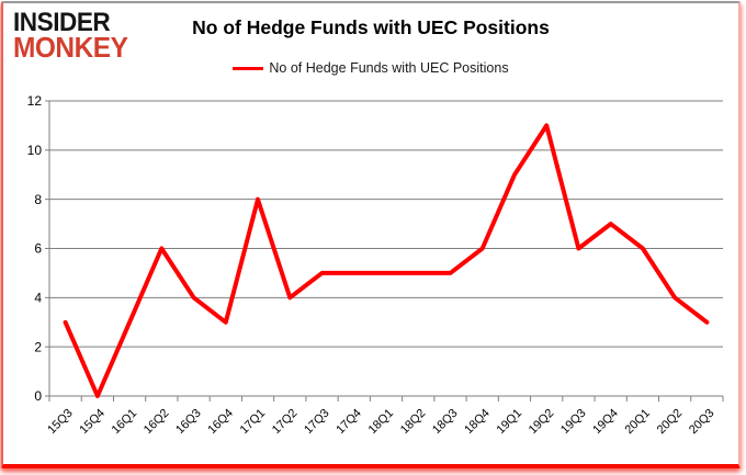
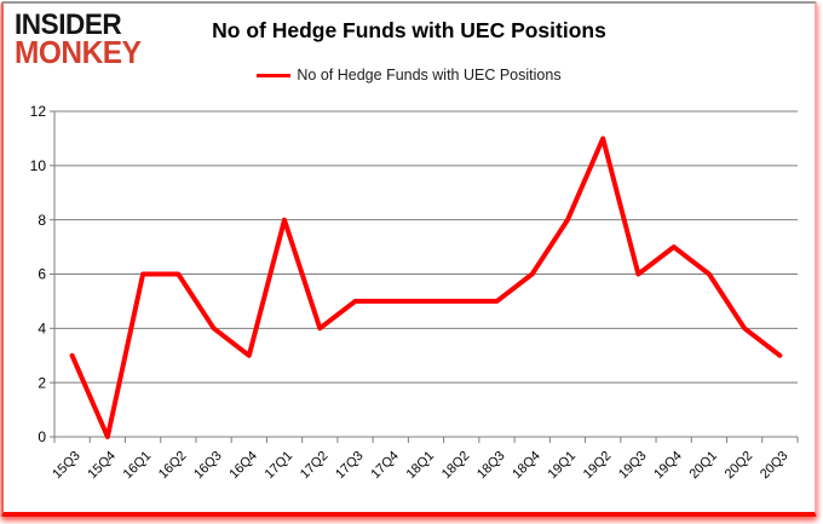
16Q1: 3 -> 6
19Q1: 9 -> 8
